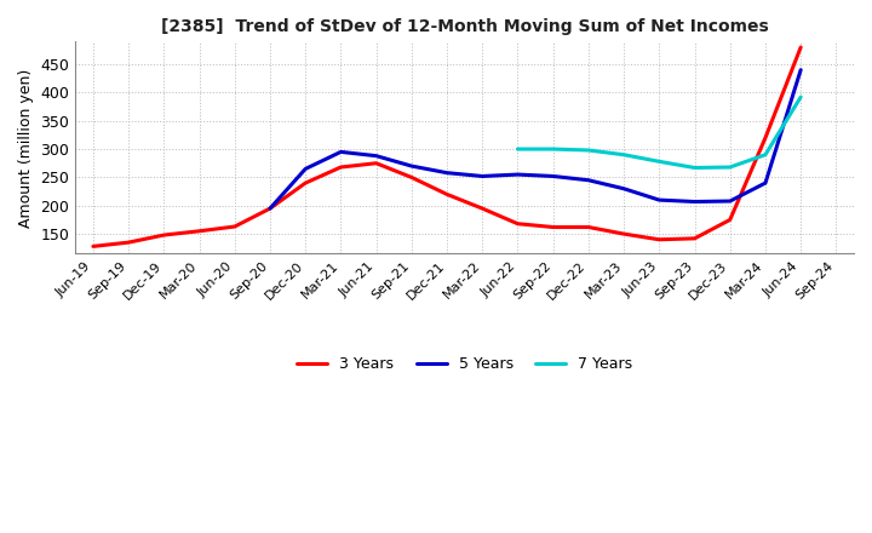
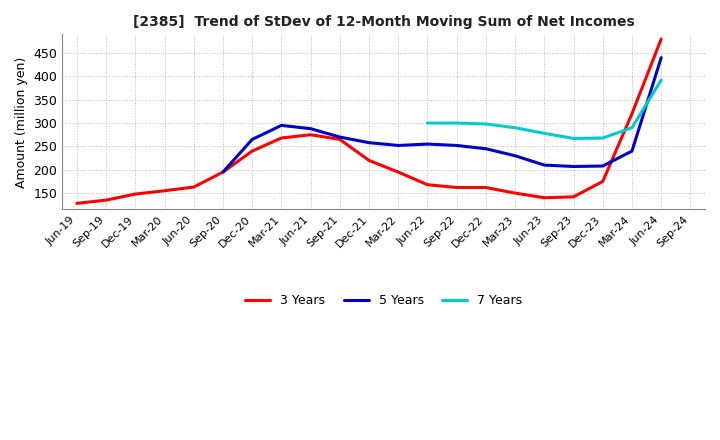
3 Years/Sep-21: 250 -> 265
